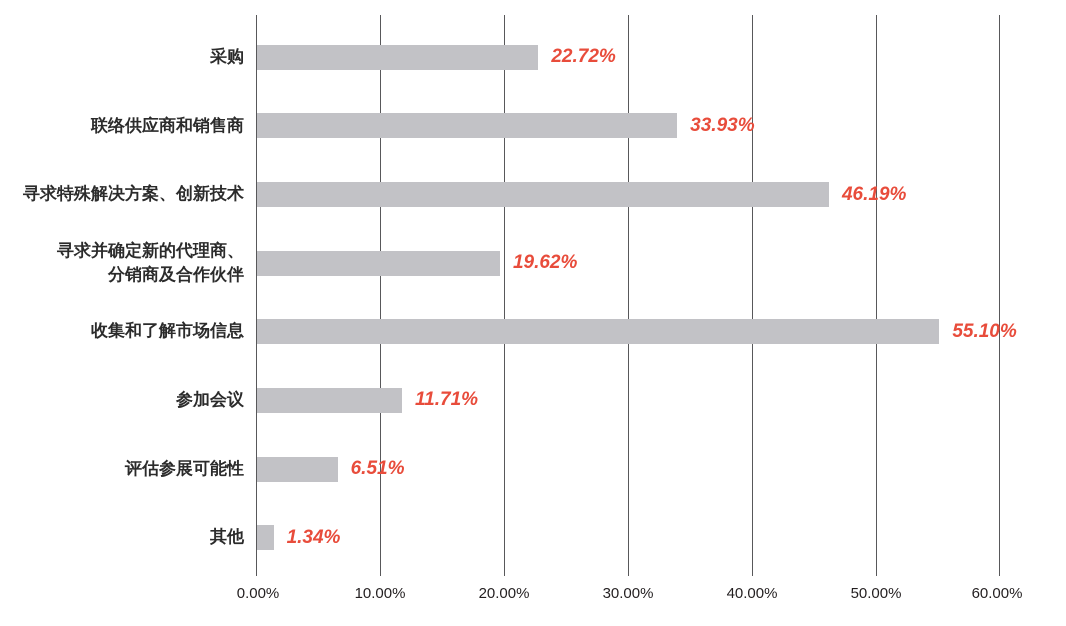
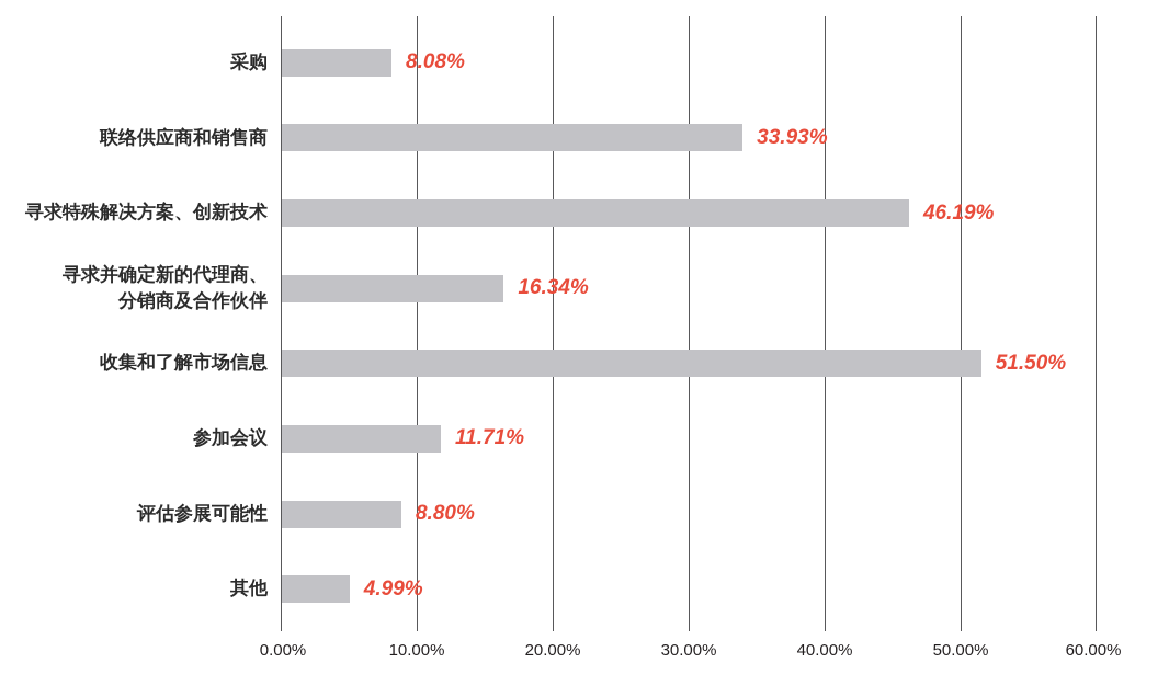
采购: 22.72% -> 8.08%
寻求并确定新的代理商、 分销商及合作伙伴: 19.62% -> 16.34%
收集和了解市场信息: 55.10% -> 51.50%
评估参展可能性: 6.51% -> 8.80%
其他: 1.34% -> 4.99%
